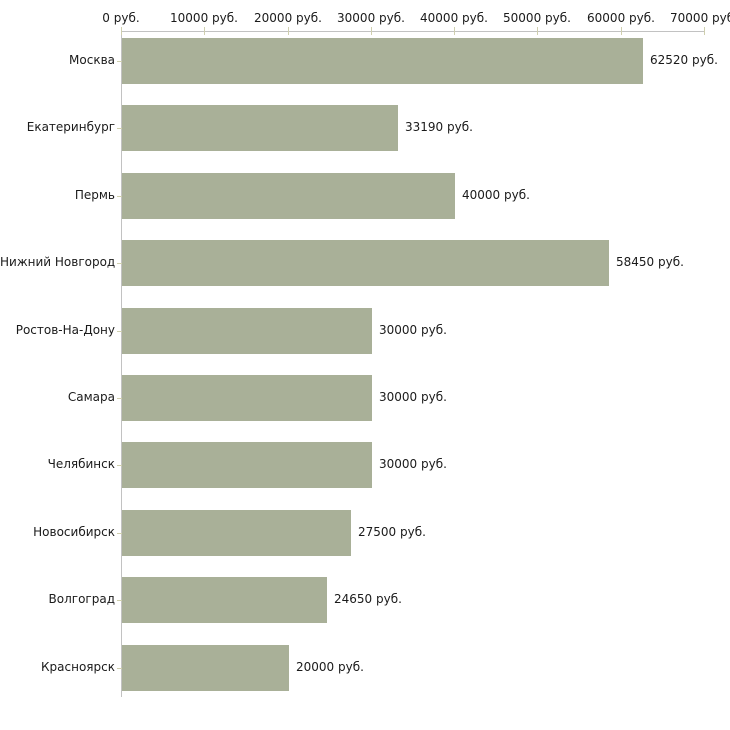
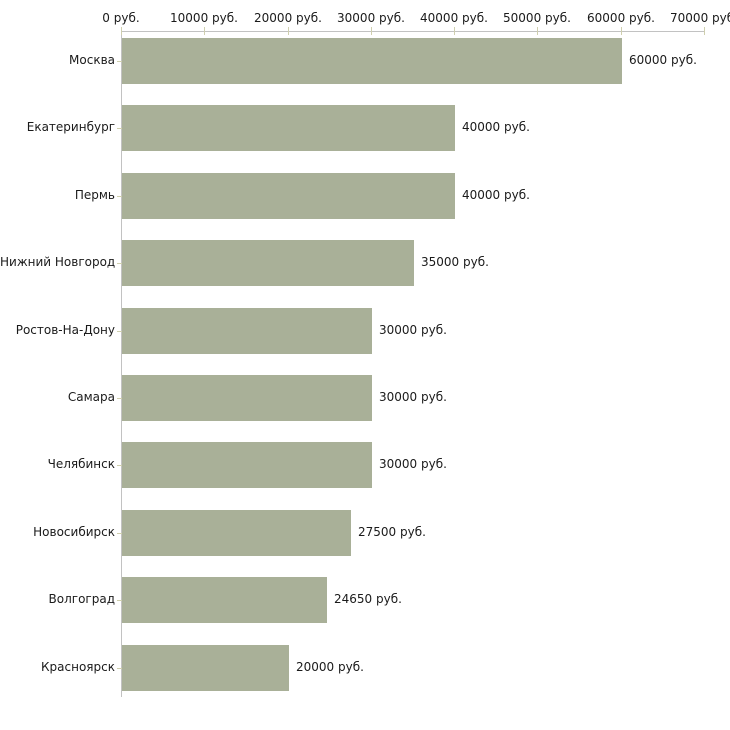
Москва: 62520 -> 60000
Екатеринбург: 33190 -> 40000
Нижний Новгород: 58450 -> 35000
